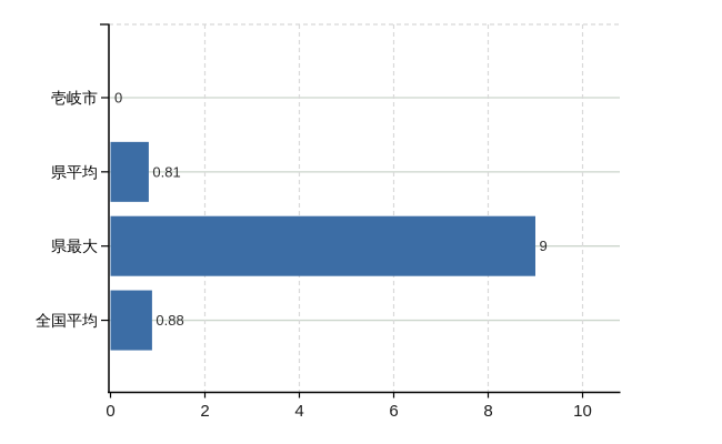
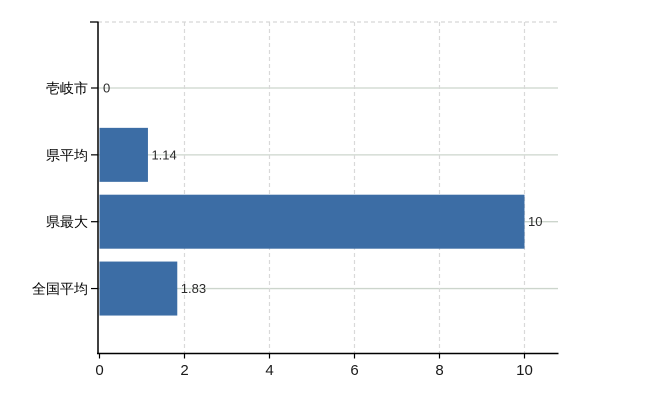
県平均: 0.81 -> 1.14
県最大: 9 -> 10
全国平均: 0.88 -> 1.83
